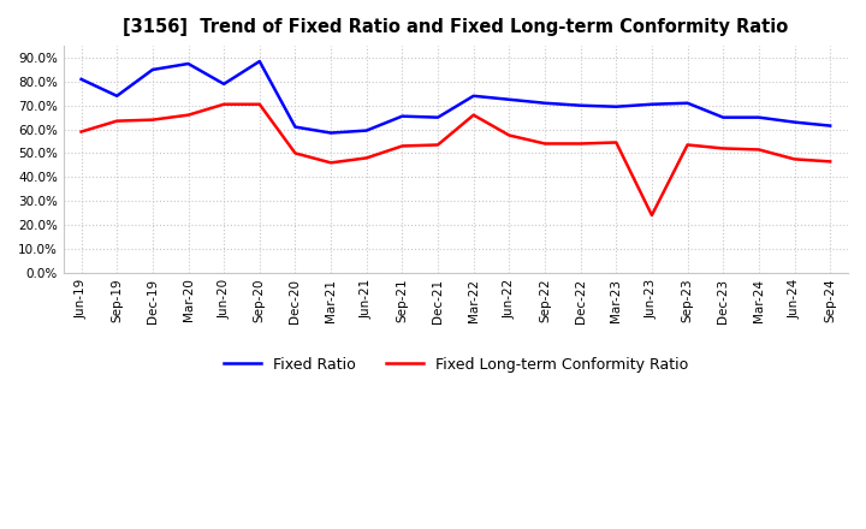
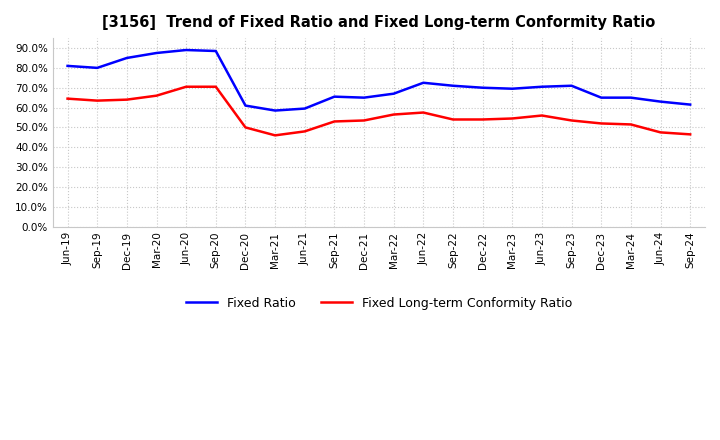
Fixed Long-term Conformity Ratio/Jun-19: 59% -> 64%
Fixed Ratio/Sep-19: 74% -> 80%
Fixed Ratio/Jun-20: 79% -> 89%
Fixed Ratio/Mar-22: 74% -> 67%
Fixed Long-term Conformity Ratio/Mar-22: 66% -> 56%
Fixed Long-term Conformity Ratio/Jun-23: 24% -> 56%
